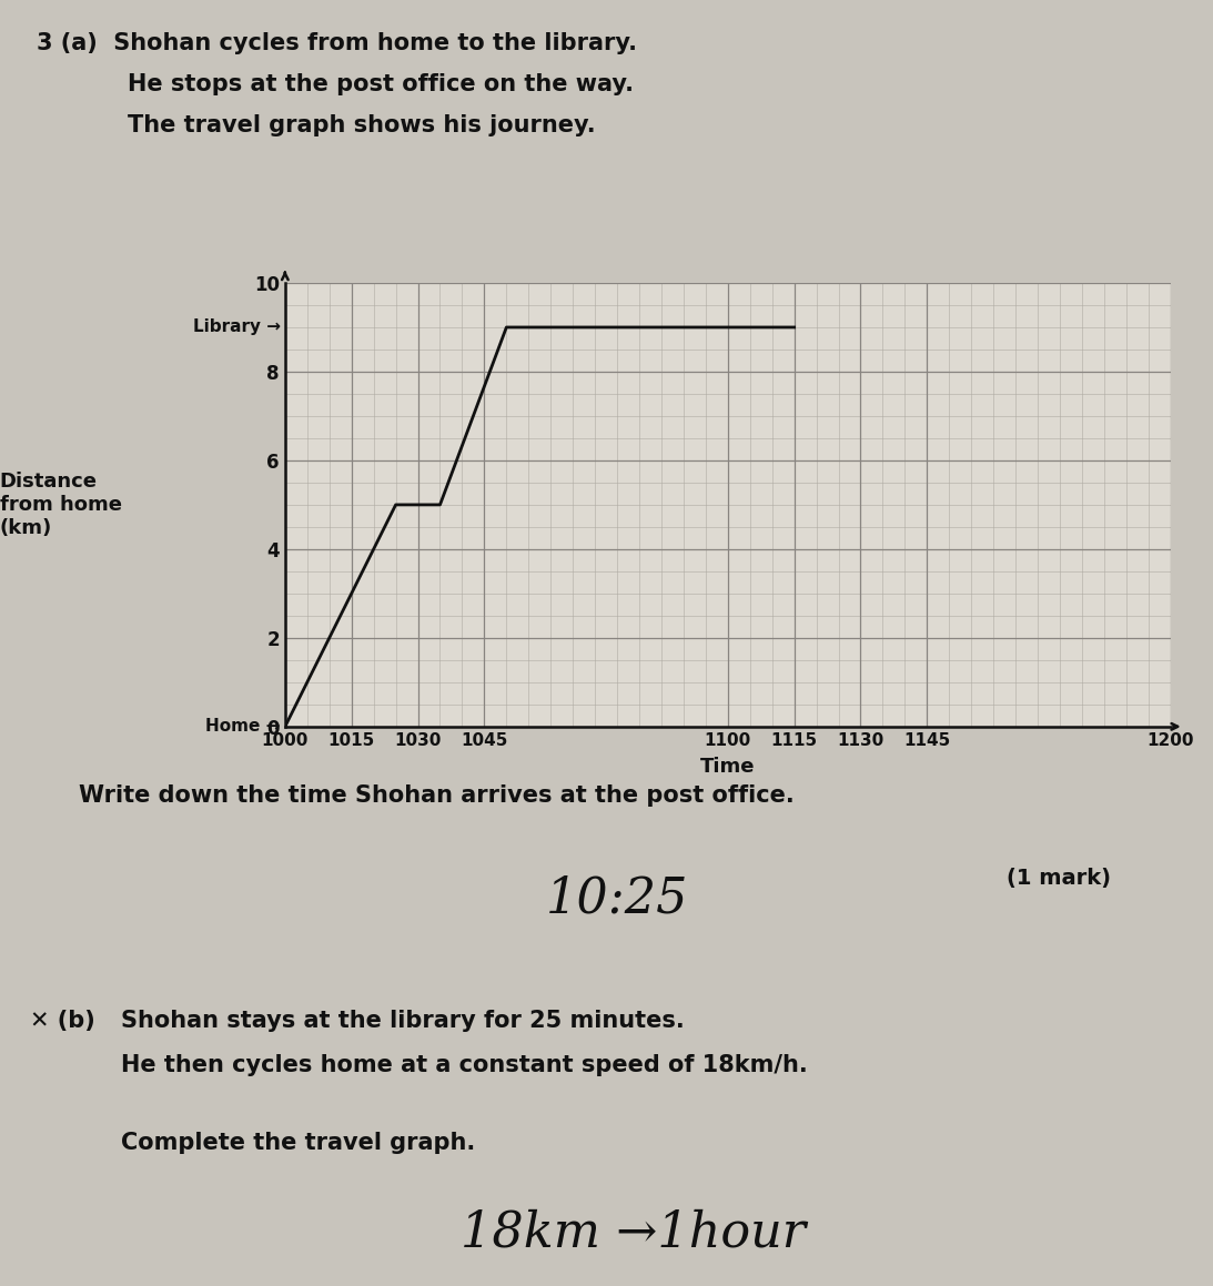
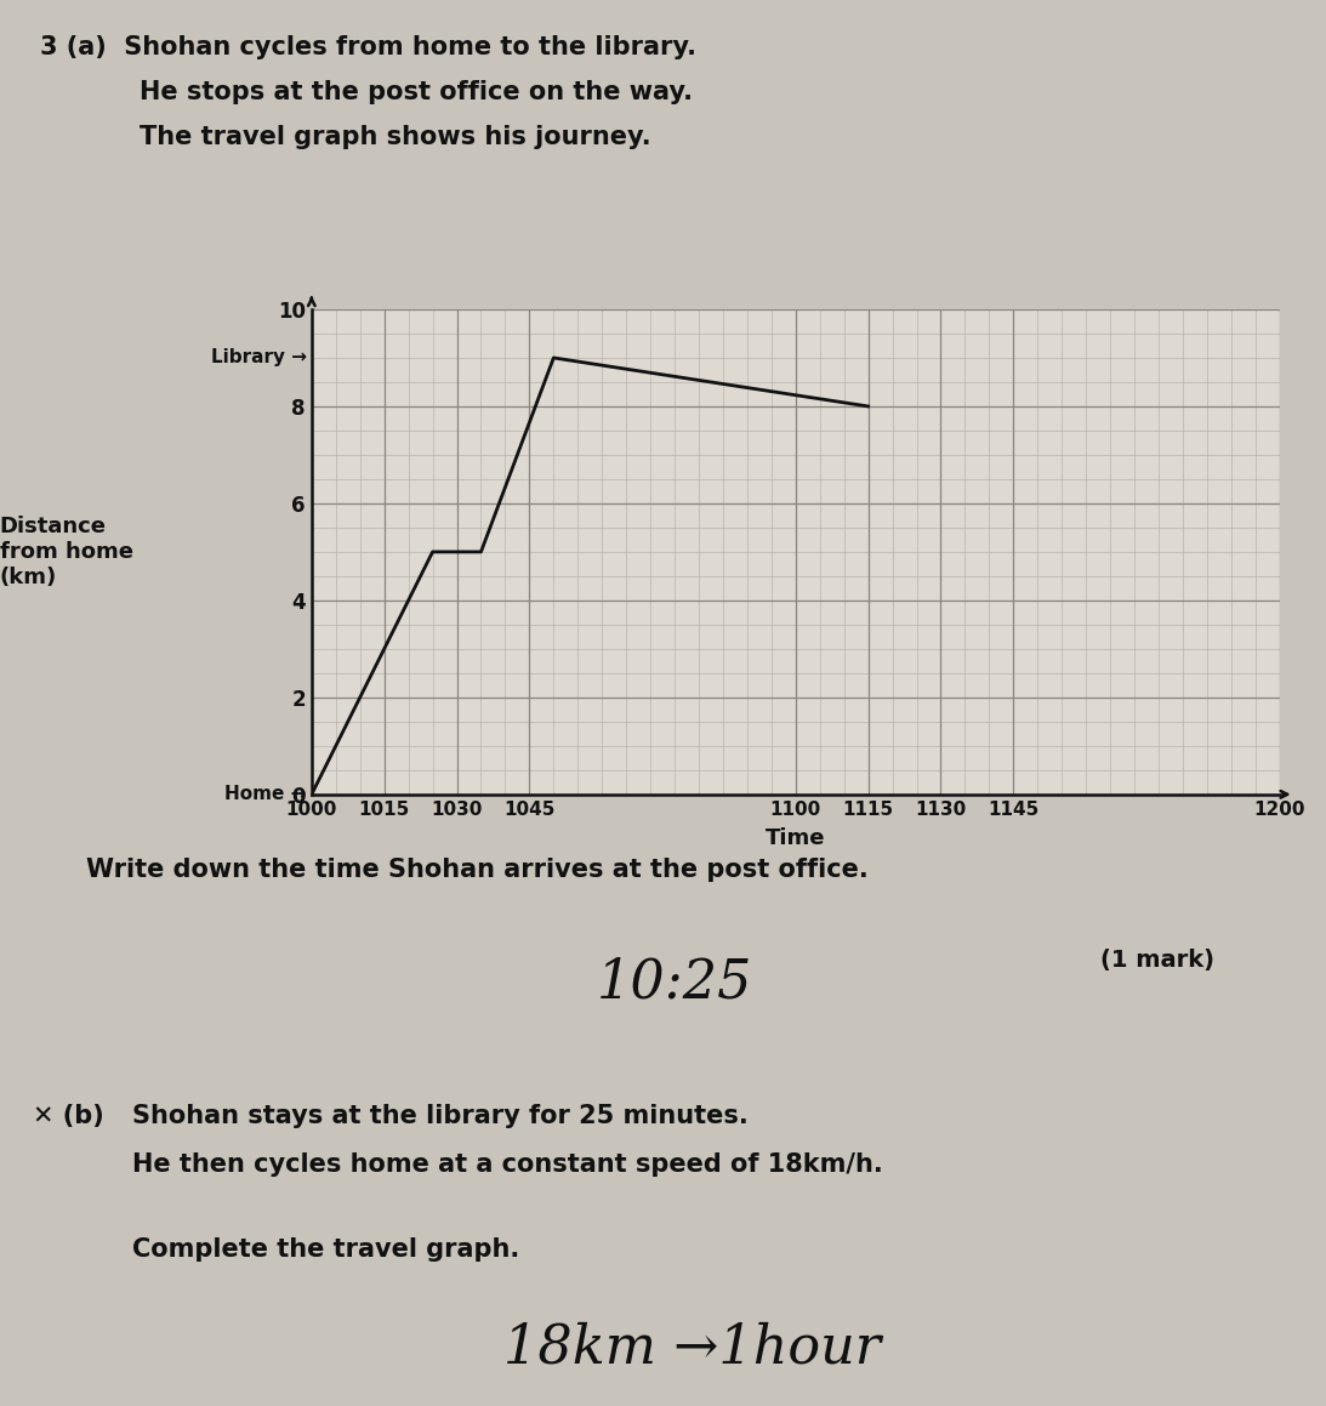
1115: 9 -> 8
